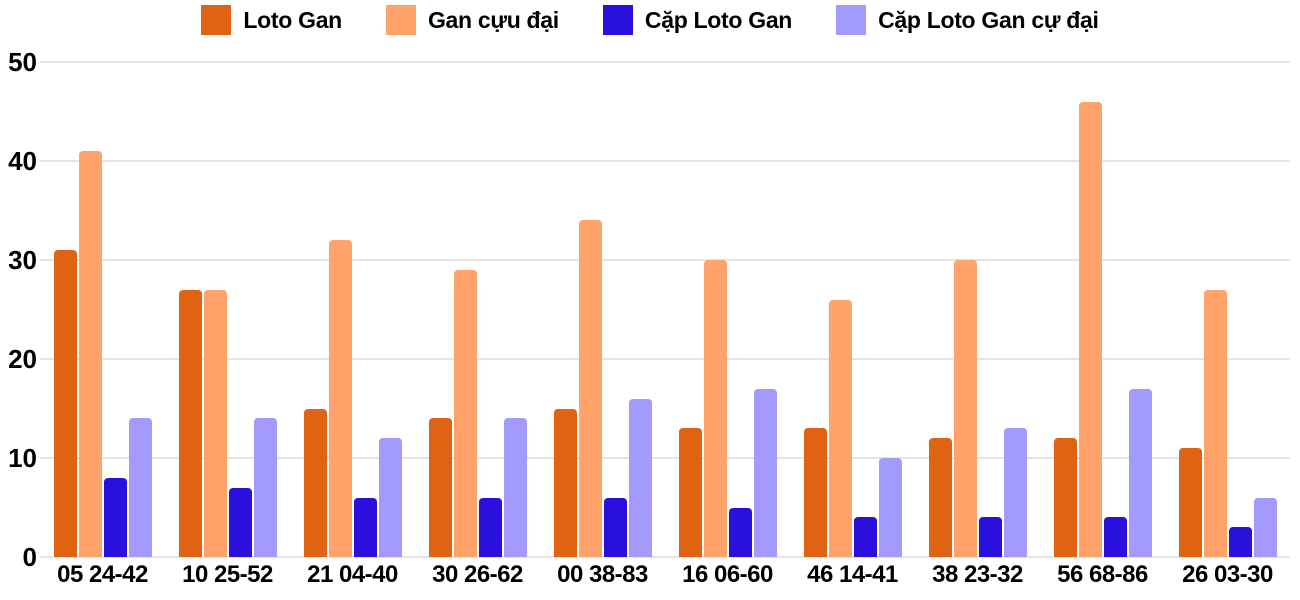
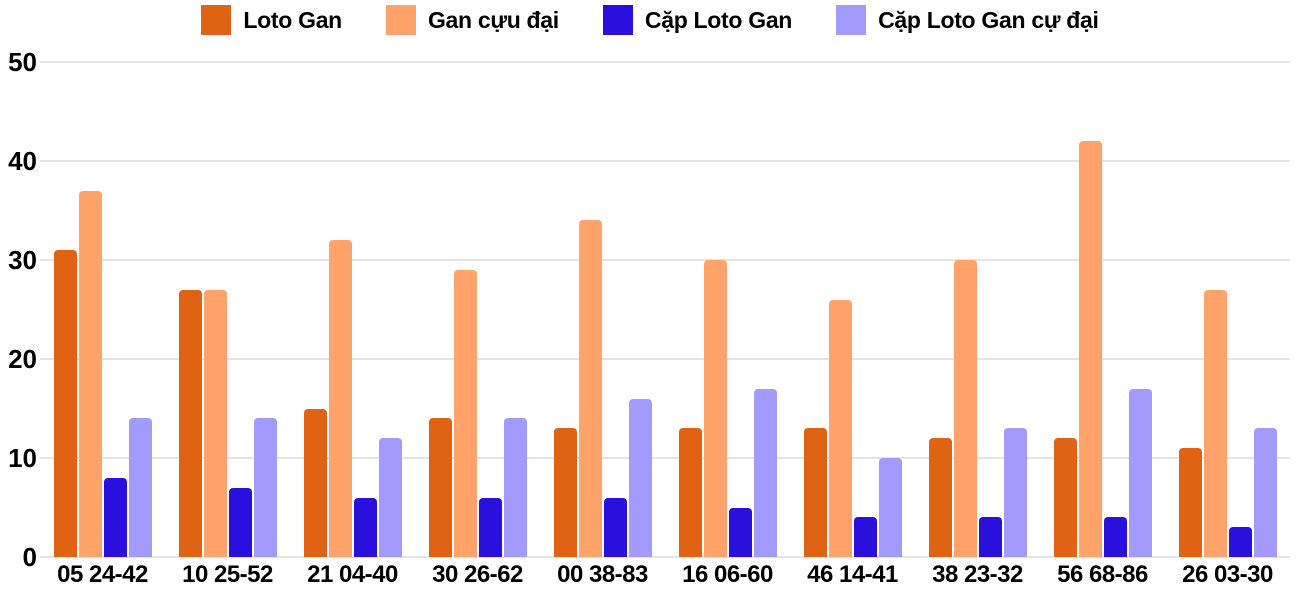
Gan cựu đại/05 24-42: 41 -> 37
Loto Gan/00 38-83: 15 -> 13
Gan cựu đại/56 68-86: 46 -> 42
Cặp Loto Gan cự đại/26 03-30: 6 -> 13
